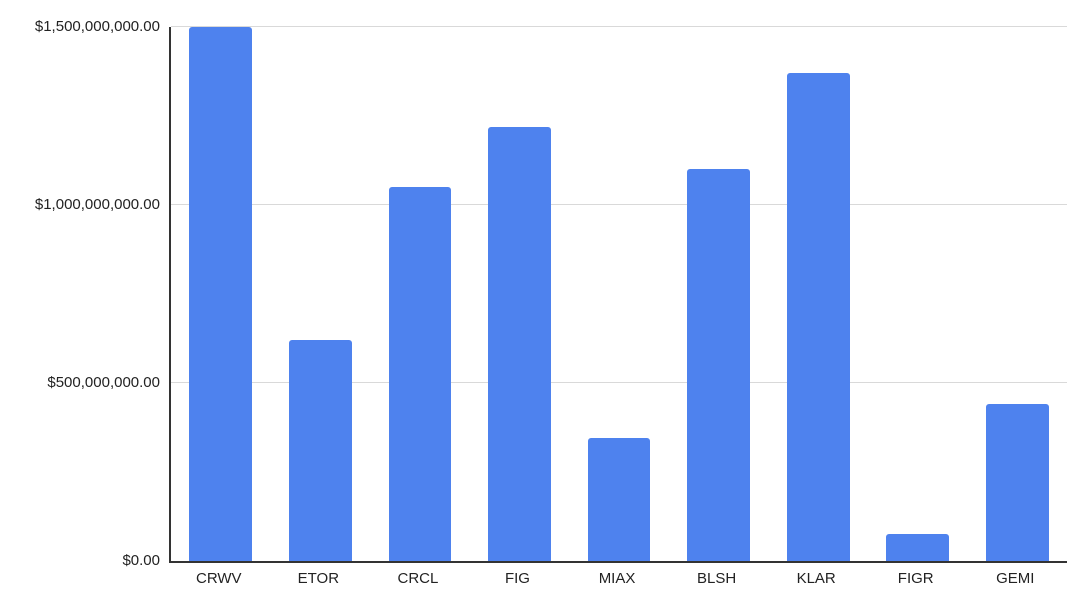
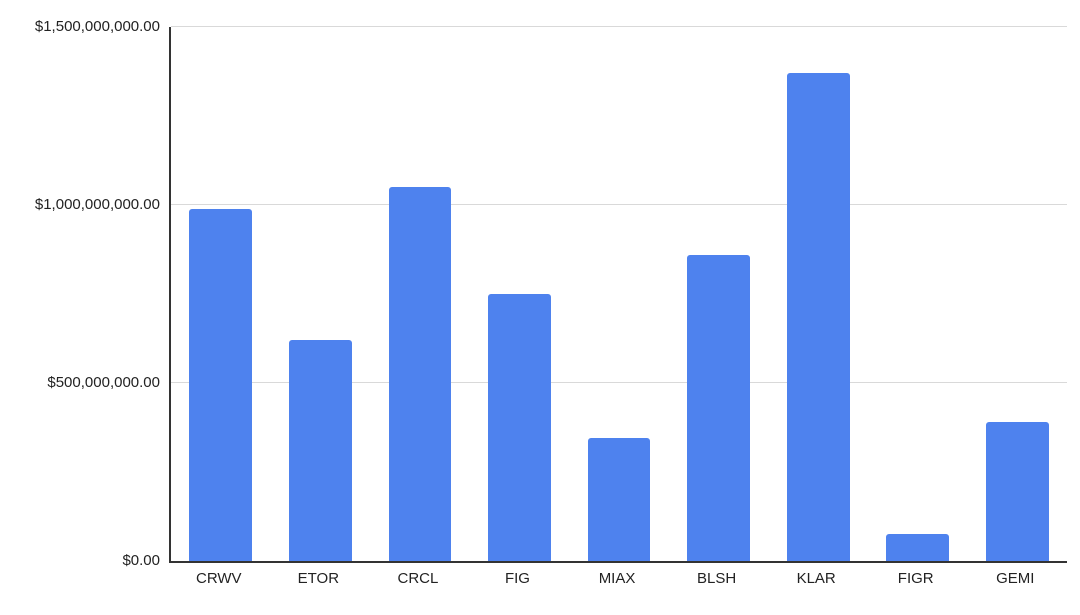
CRWV: $1500000000 -> $990000000
FIG: $1220000000 -> $750000000
BLSH: $1100000000 -> $860000000
GEMI: $440000000 -> $390000000
